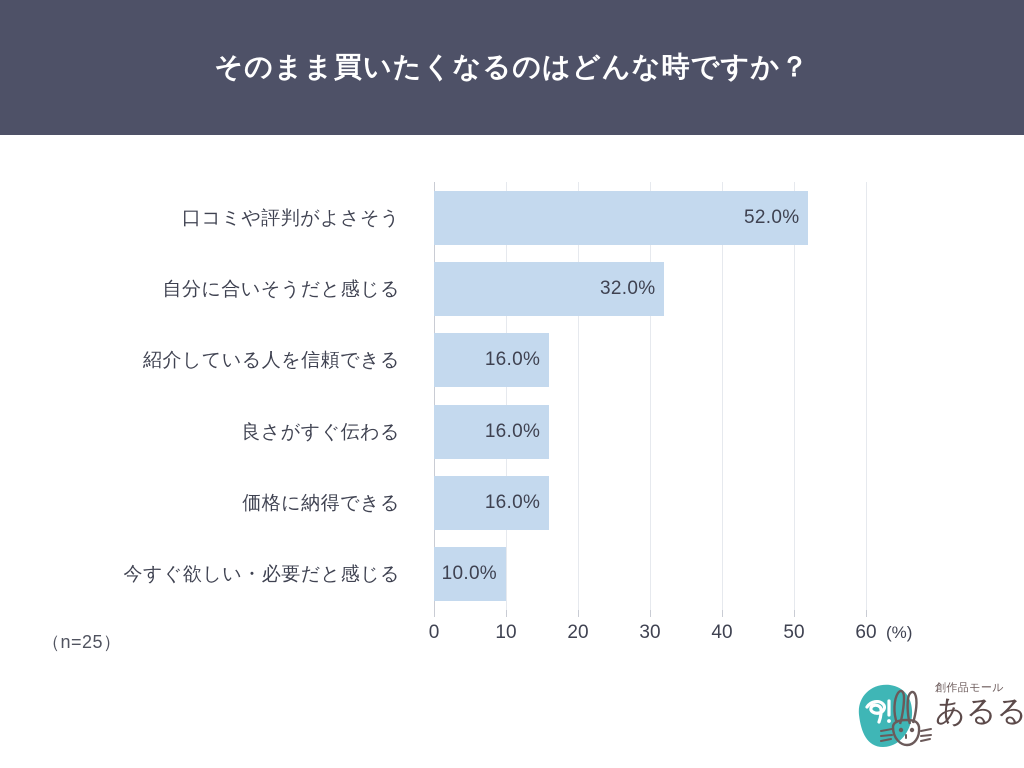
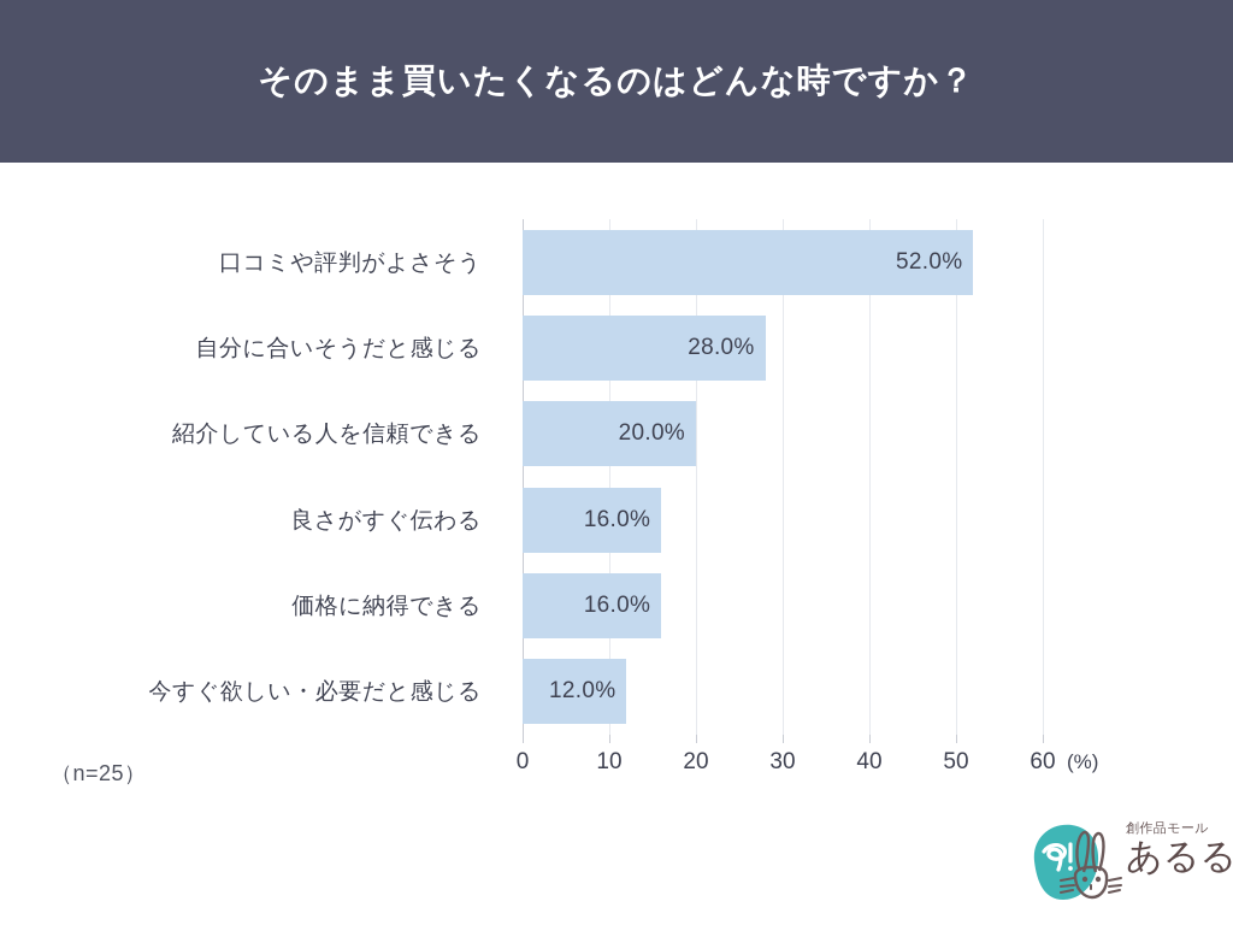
自分に合いそうだと感じる: 32.0% -> 28.0%
紹介している人を信頼できる: 16.0% -> 20.0%
今すぐ欲しい・必要だと感じる: 10.0% -> 12.0%
